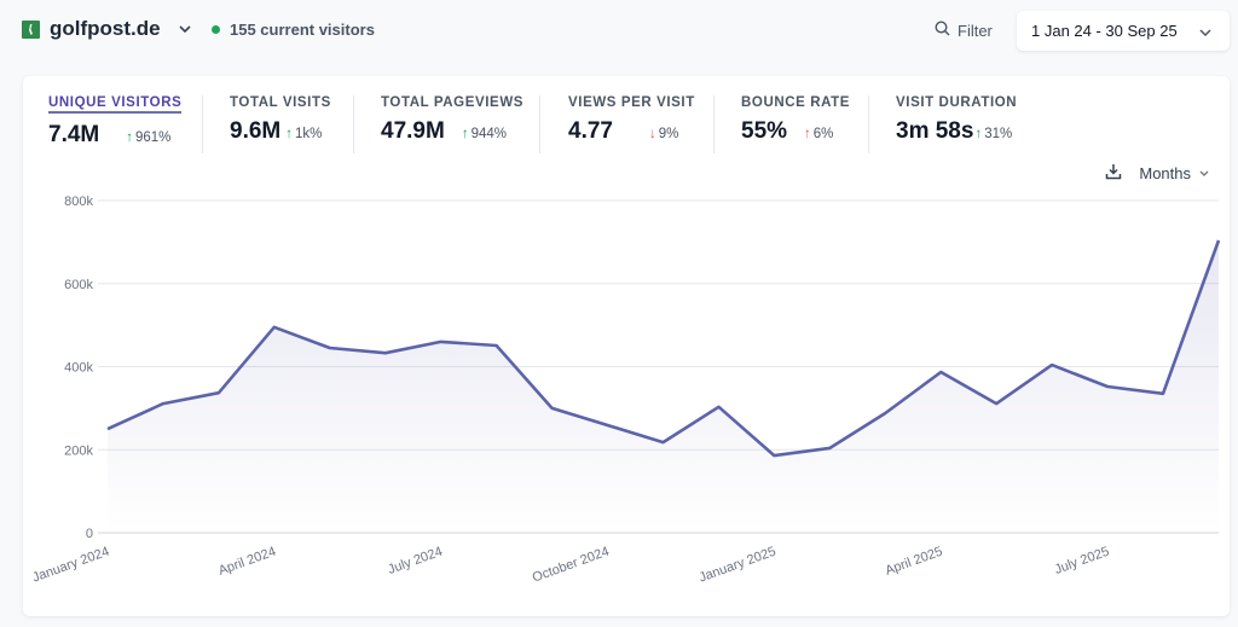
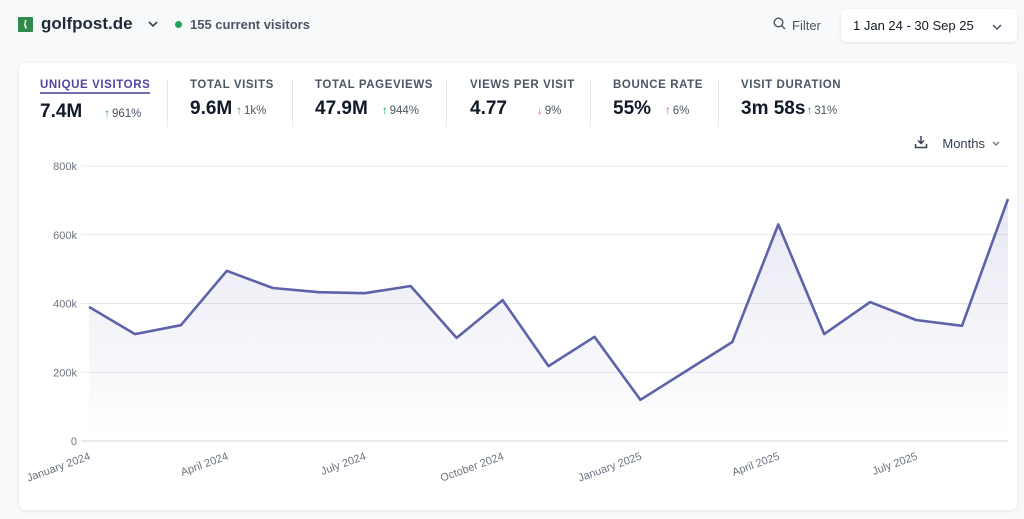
January 2024: 250k -> 390k
July 2024: 460k -> 430k
October 2024: 260k -> 410k
January 2025: 190k -> 120k
April 2025: 390k -> 630k
